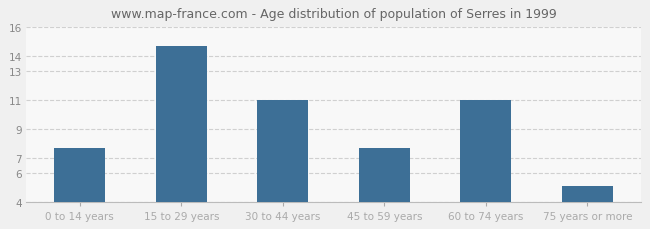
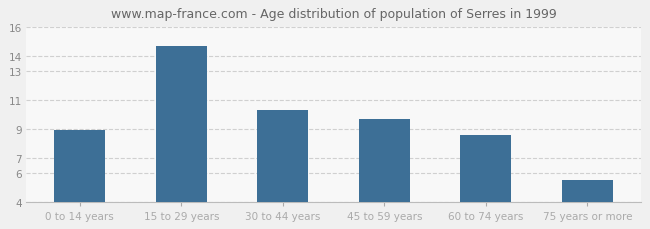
0 to 14 years: 7.7 -> 8.9
30 to 44 years: 11.0 -> 10.3
45 to 59 years: 7.7 -> 9.7
60 to 74 years: 11.0 -> 8.6
75 years or more: 5.1 -> 5.5
